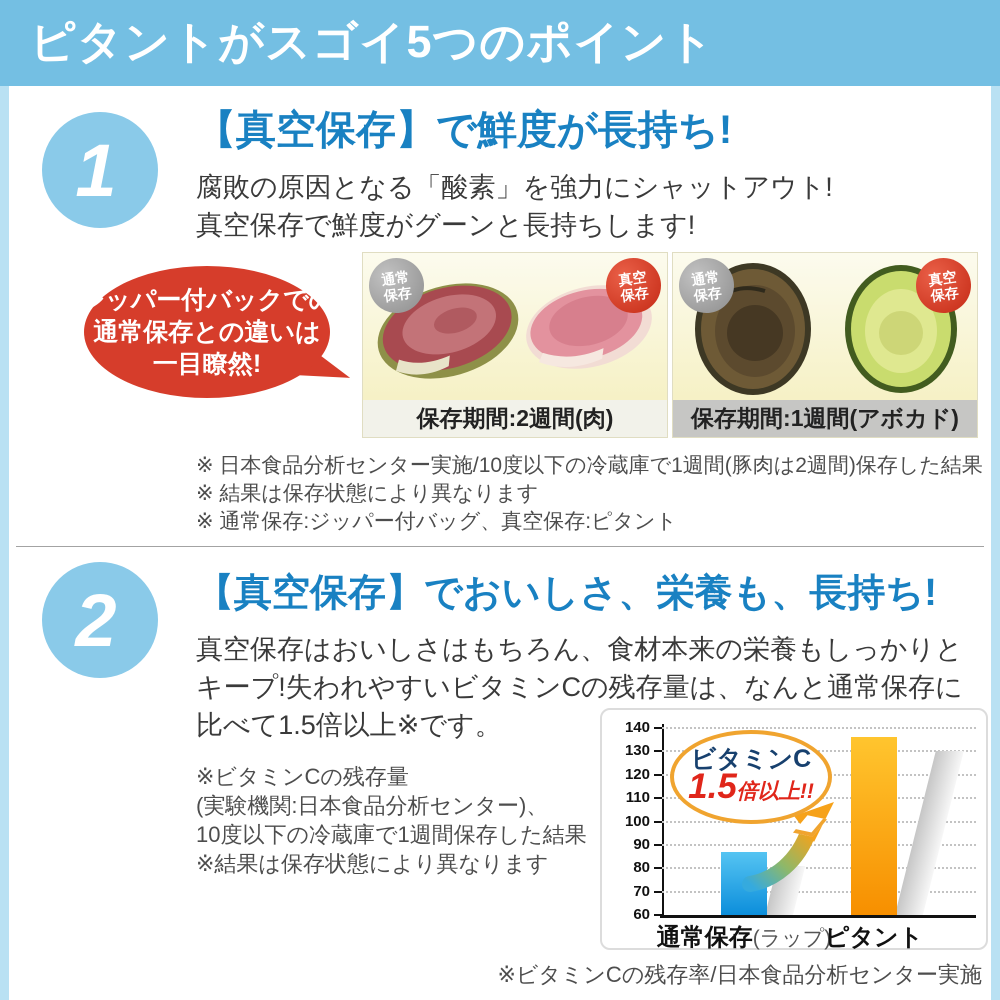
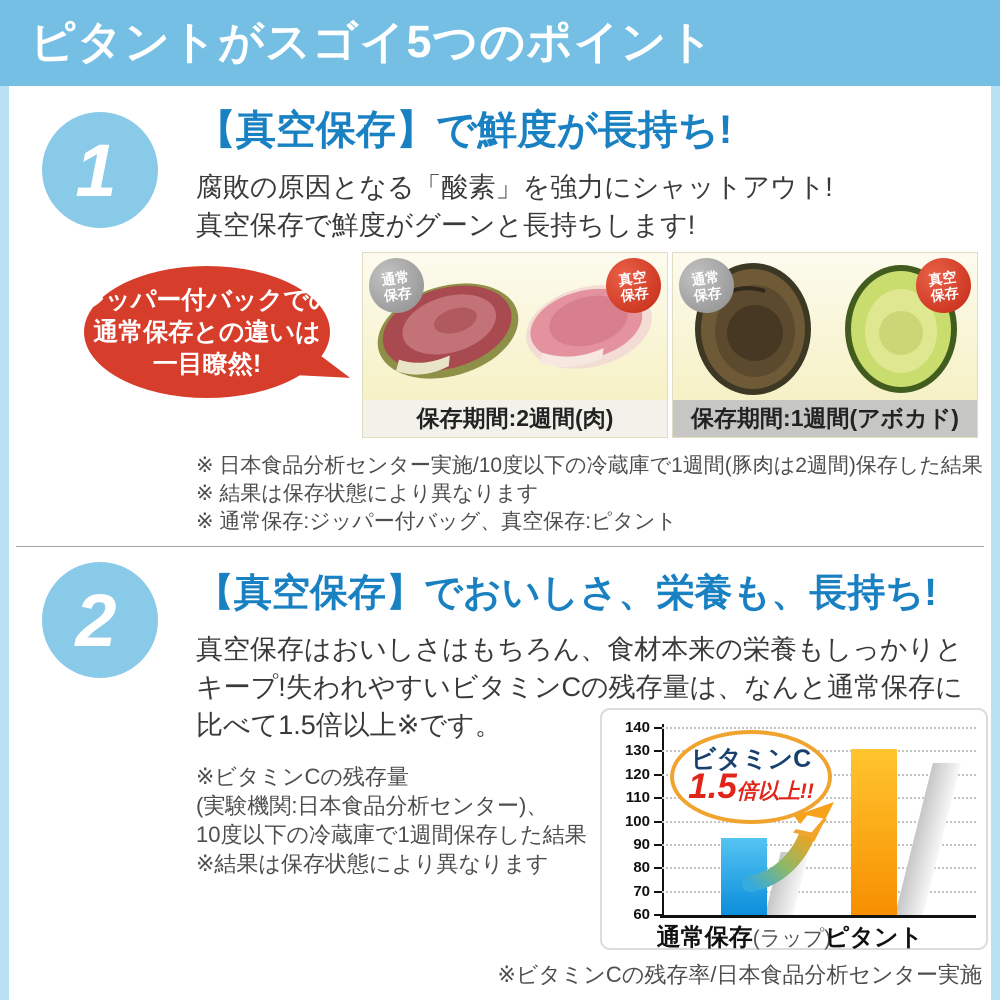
通常保存(ラップ): 87 -> 93
ピタント: 136 -> 131
